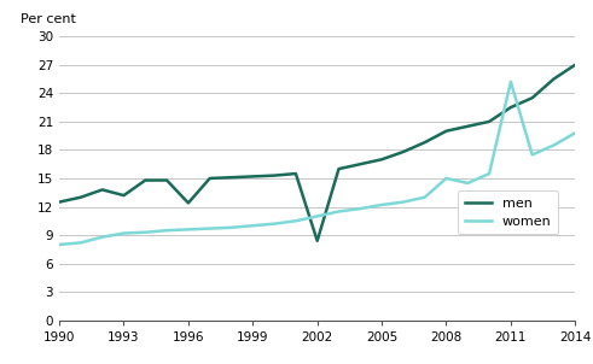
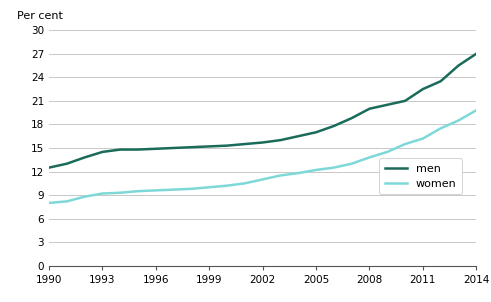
men/1993: 13.2 -> 14.5
men/1996: 12.4 -> 14.9
men/2002: 8.4 -> 15.7
women/2008: 15.0 -> 13.8
women/2011: 25.2 -> 16.2
